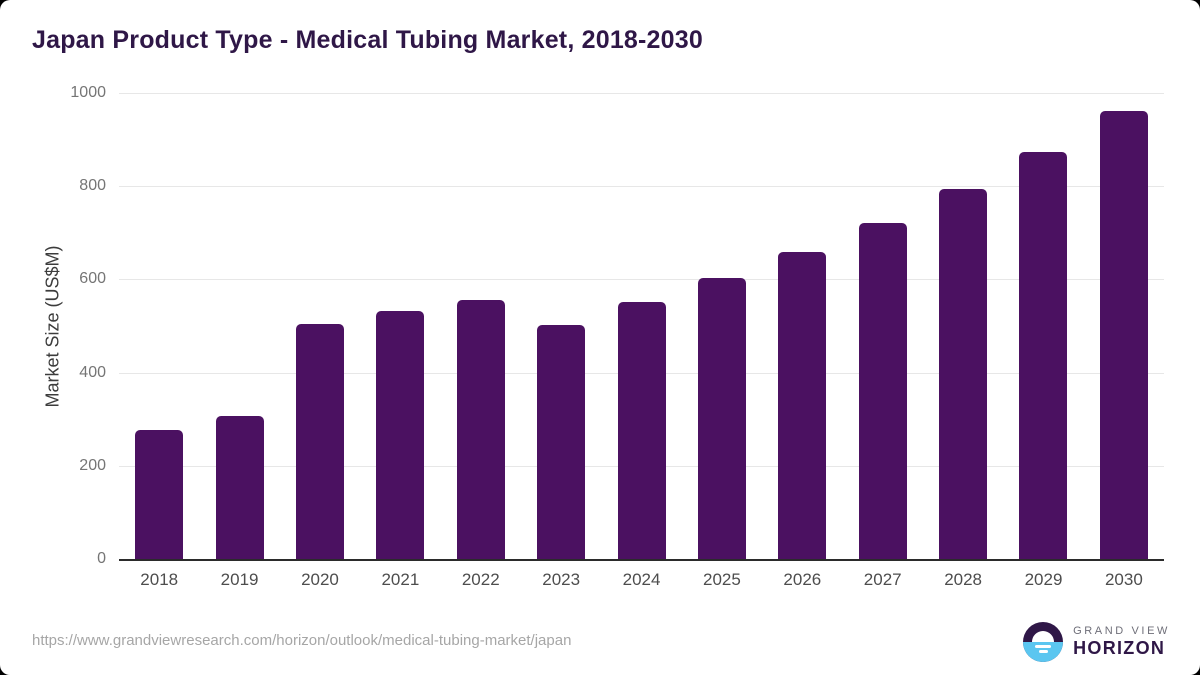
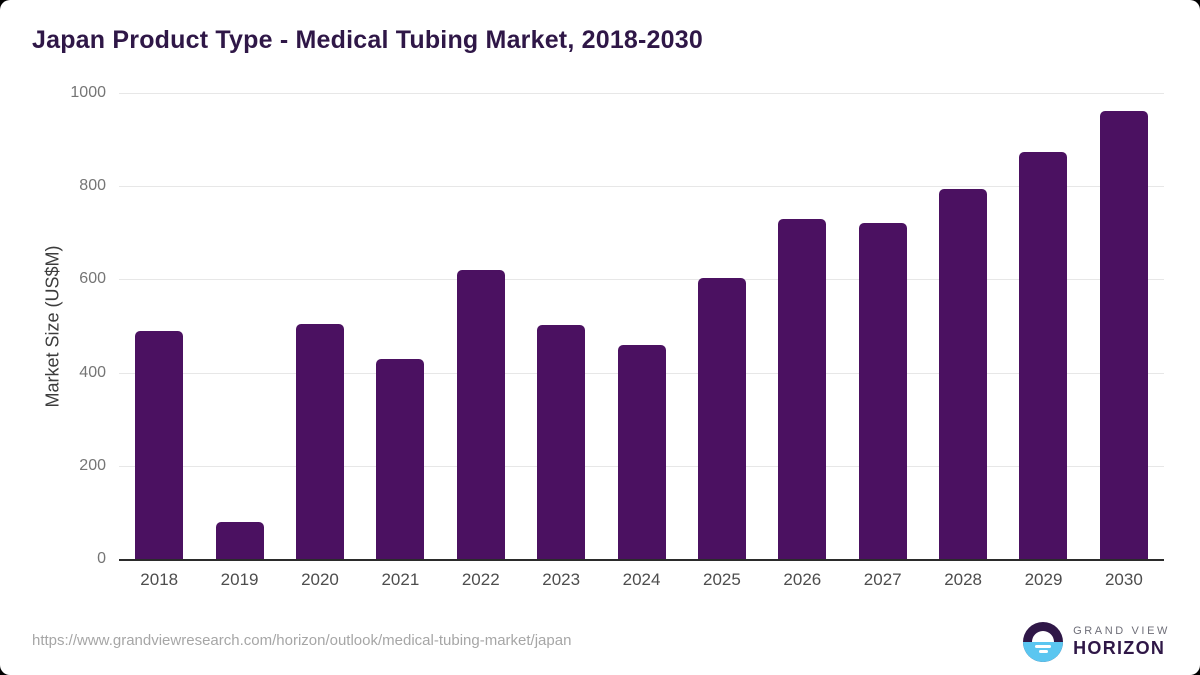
2018: 280 -> 490
2019: 310 -> 80
2021: 530 -> 430
2022: 560 -> 620
2024: 550 -> 460
2026: 660 -> 730
